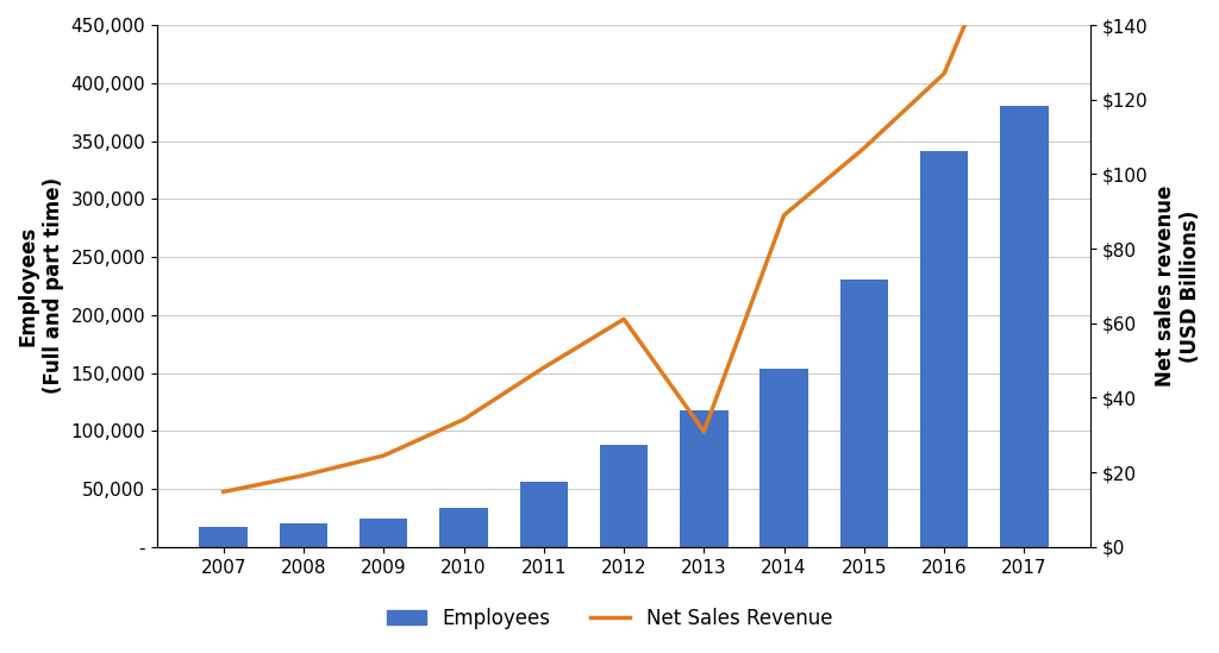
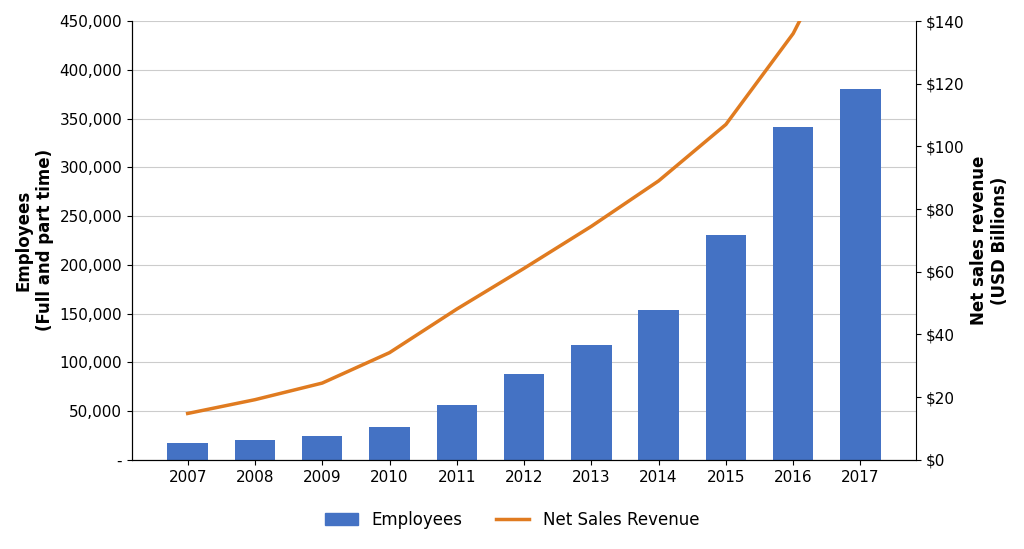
Net Sales Revenue/2013: $31.0 -> $74.5
Net Sales Revenue/2016: $127.0 -> $136.0
